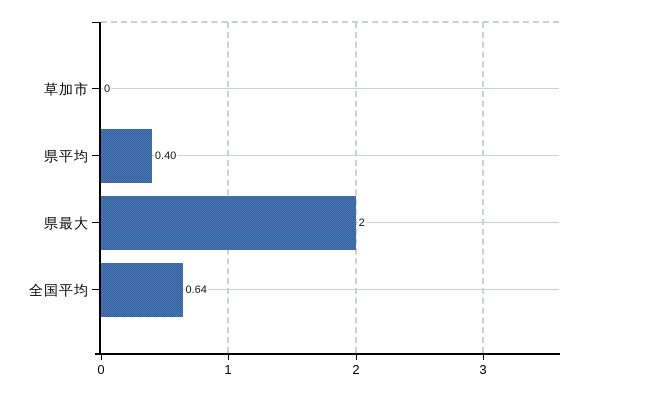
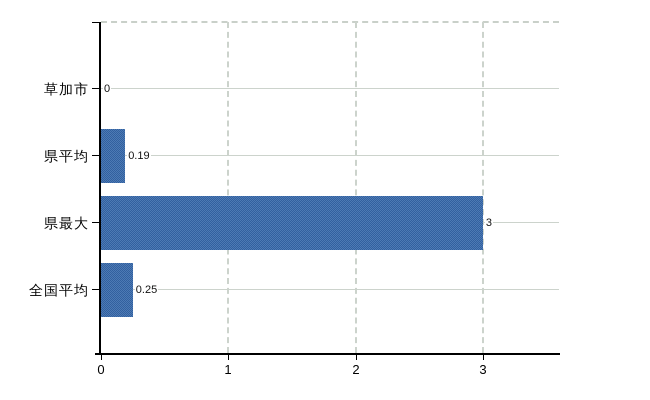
県平均: 0.40 -> 0.19
県最大: 2 -> 3
全国平均: 0.64 -> 0.25
